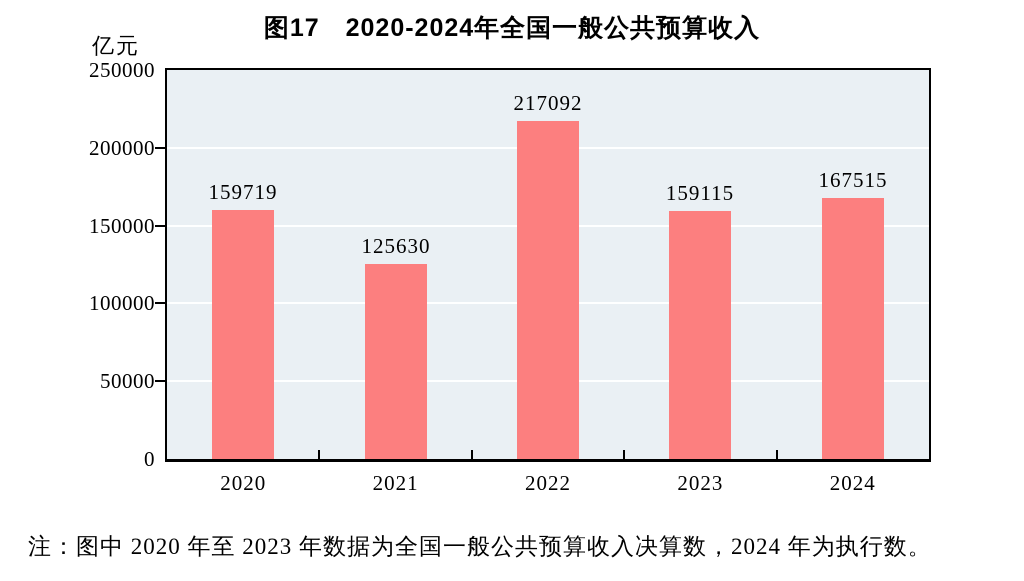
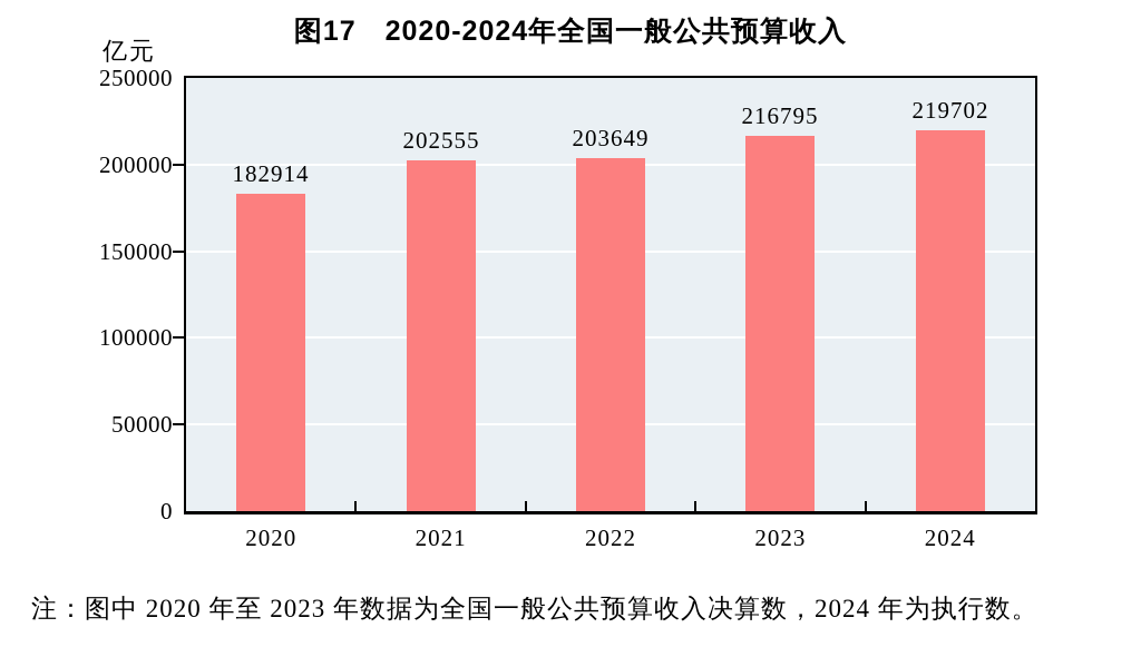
2020: 159719 -> 182914
2021: 125630 -> 202555
2022: 217092 -> 203649
2023: 159115 -> 216795
2024: 167515 -> 219702
